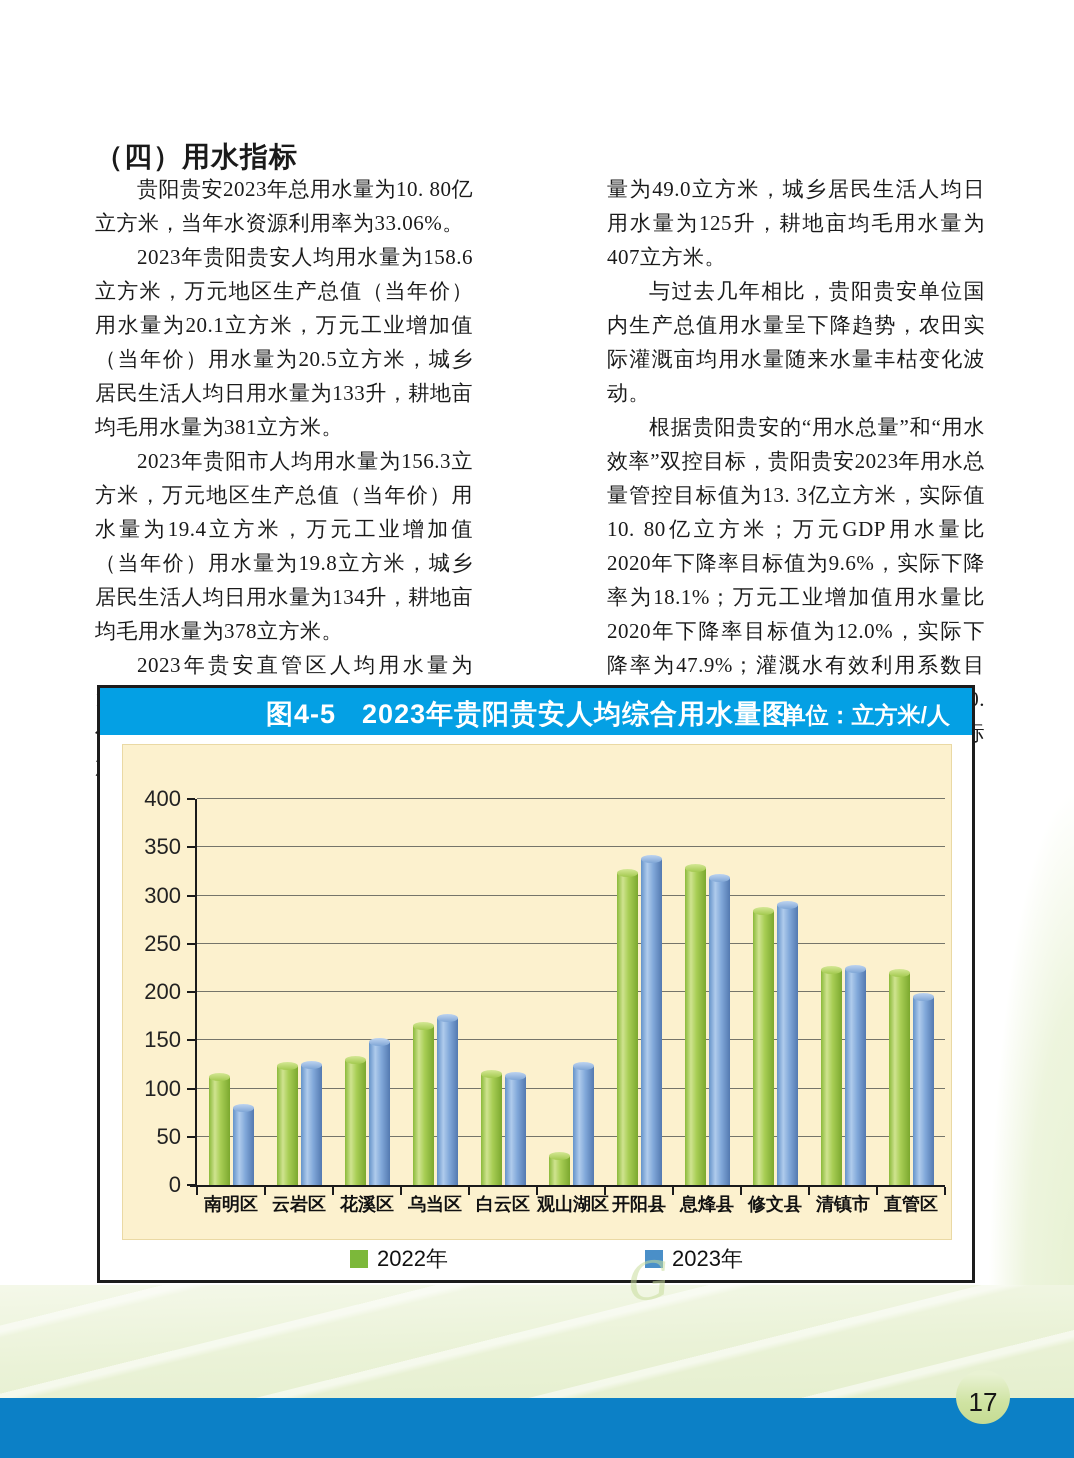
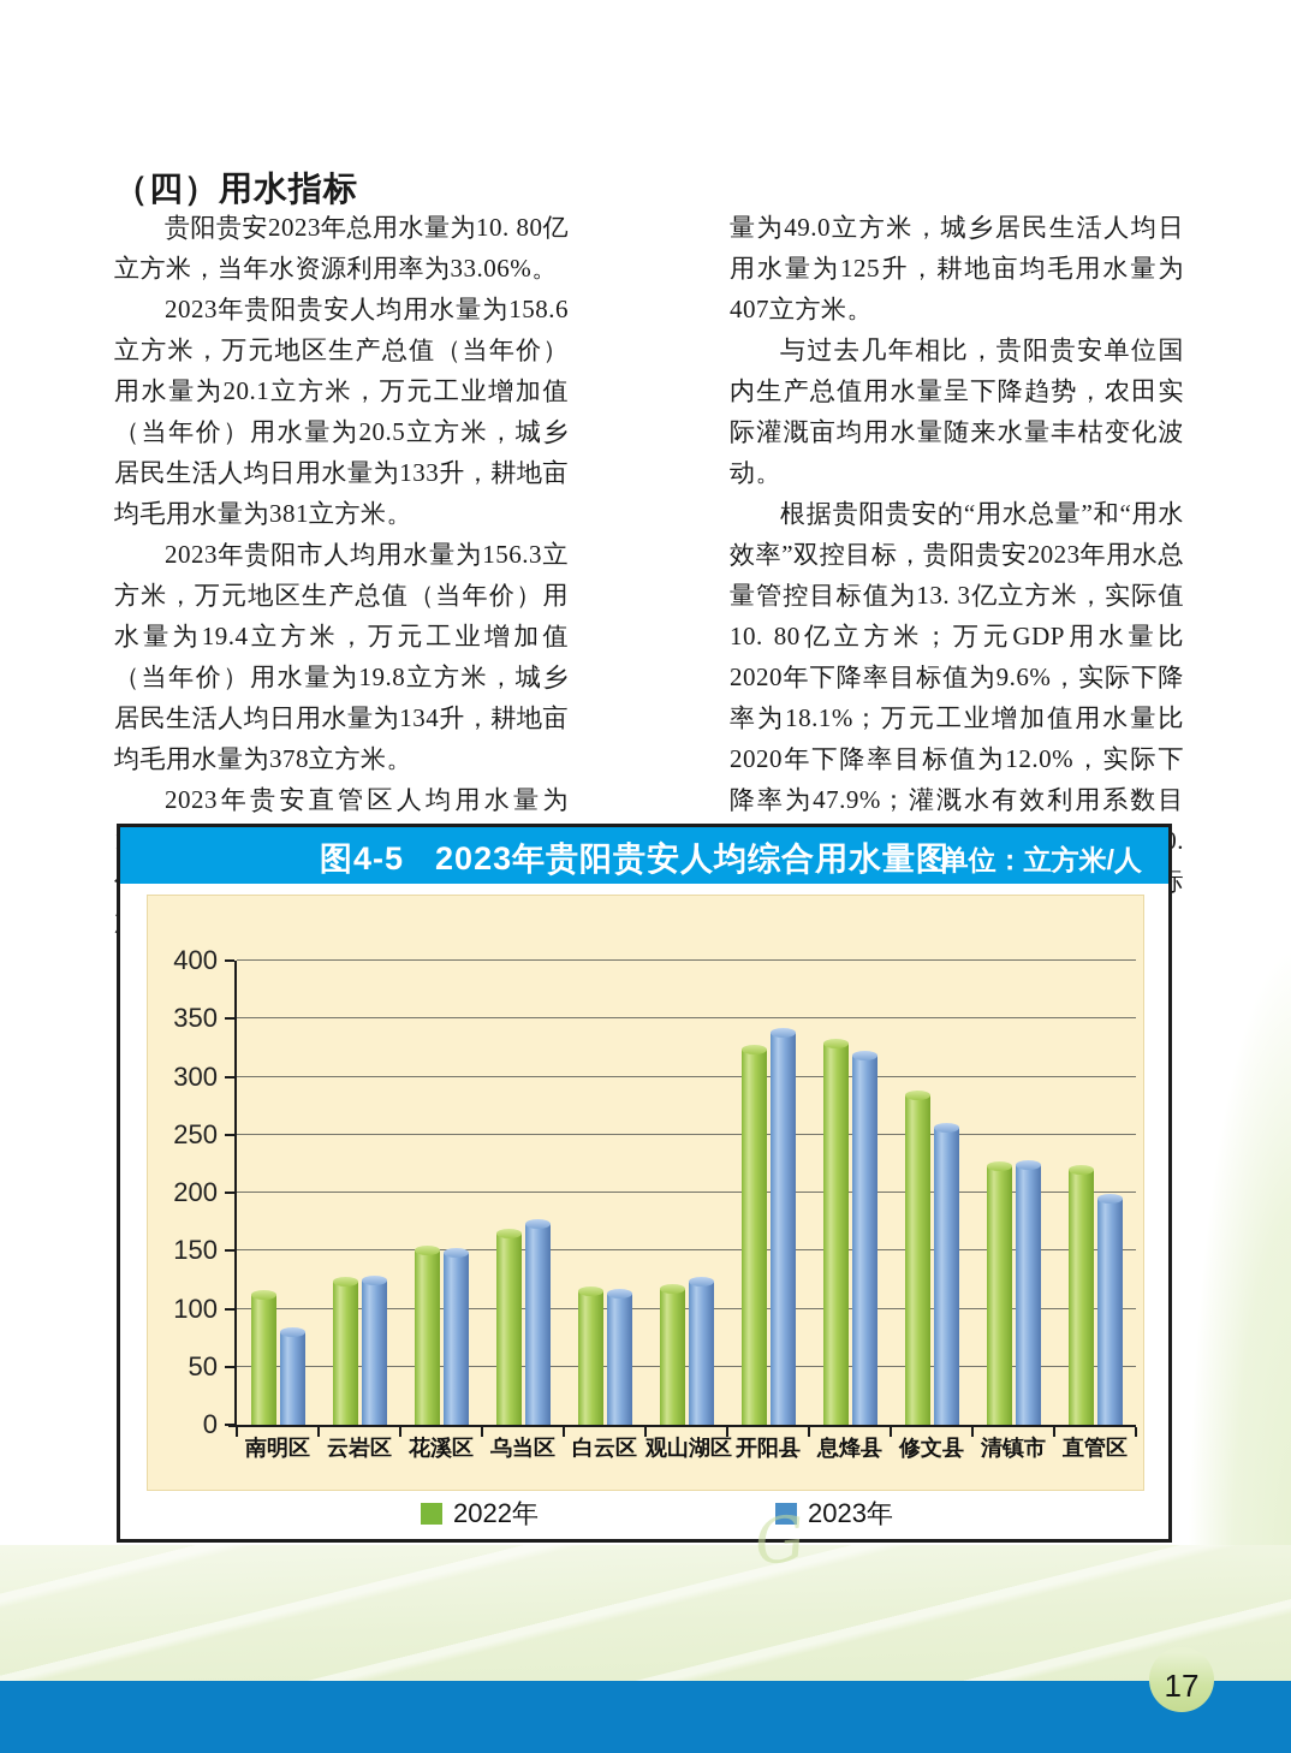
2022年/花溪区: 130 -> 150
2022年/观山湖区: 30 -> 120
2023年/修文县: 290 -> 260
